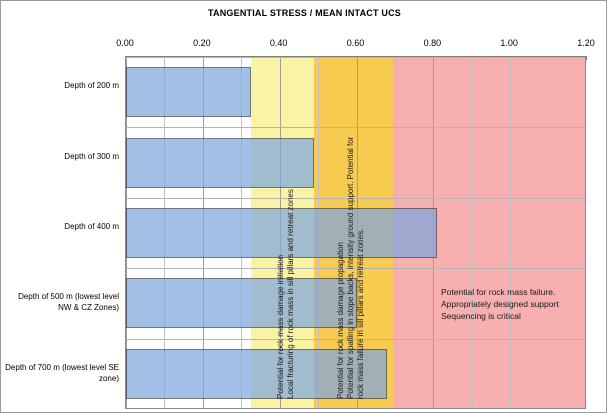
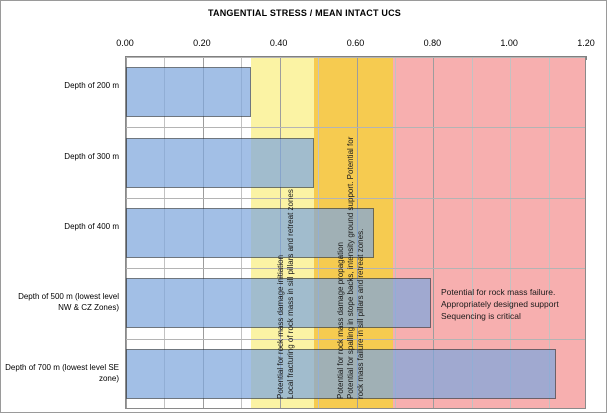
Depth of 400 m: 0.81 -> 0.65
Depth of 500 m (lowest level NW & CZ Zones): 0.60 -> 0.80
Depth of 700 m (lowest level SE zone): 0.68 -> 1.12
